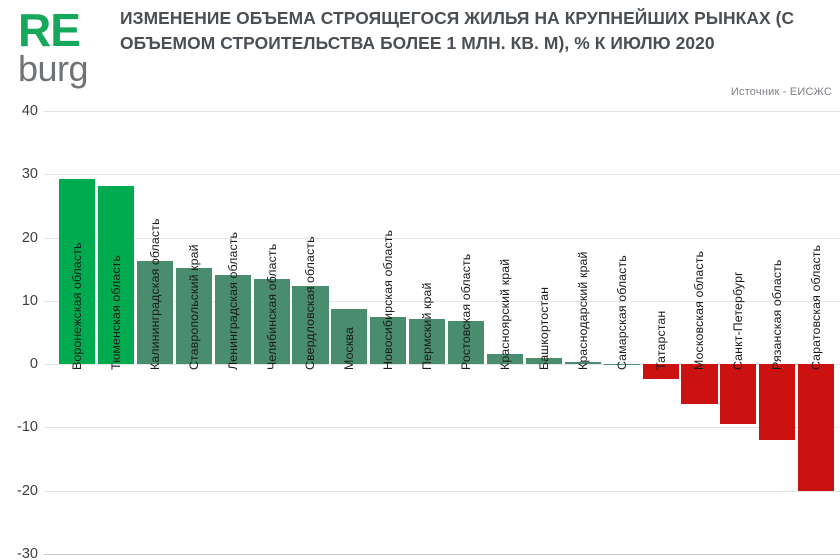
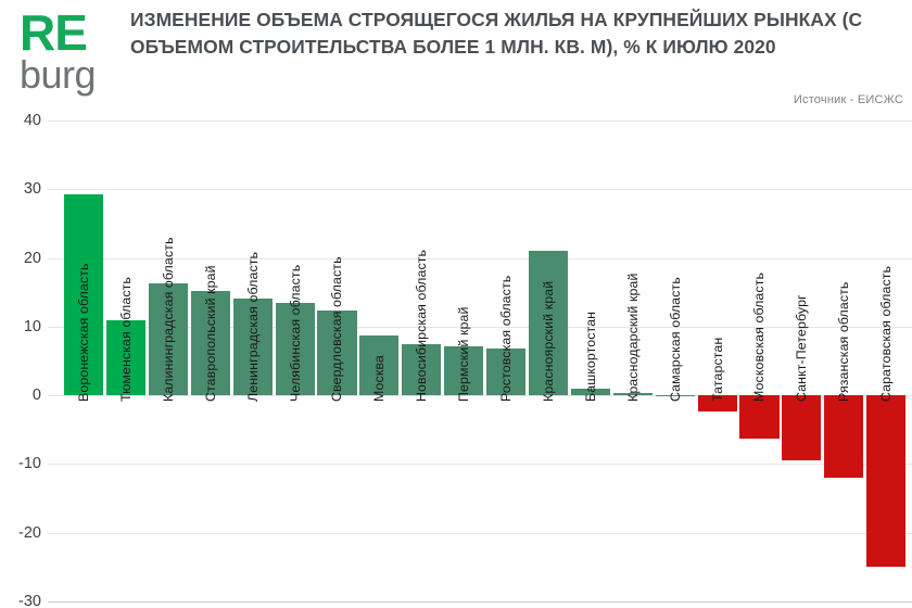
Тюменская область: 28 -> 11
Красноярский край: 2 -> 21
Саратовская область: -20 -> -25
